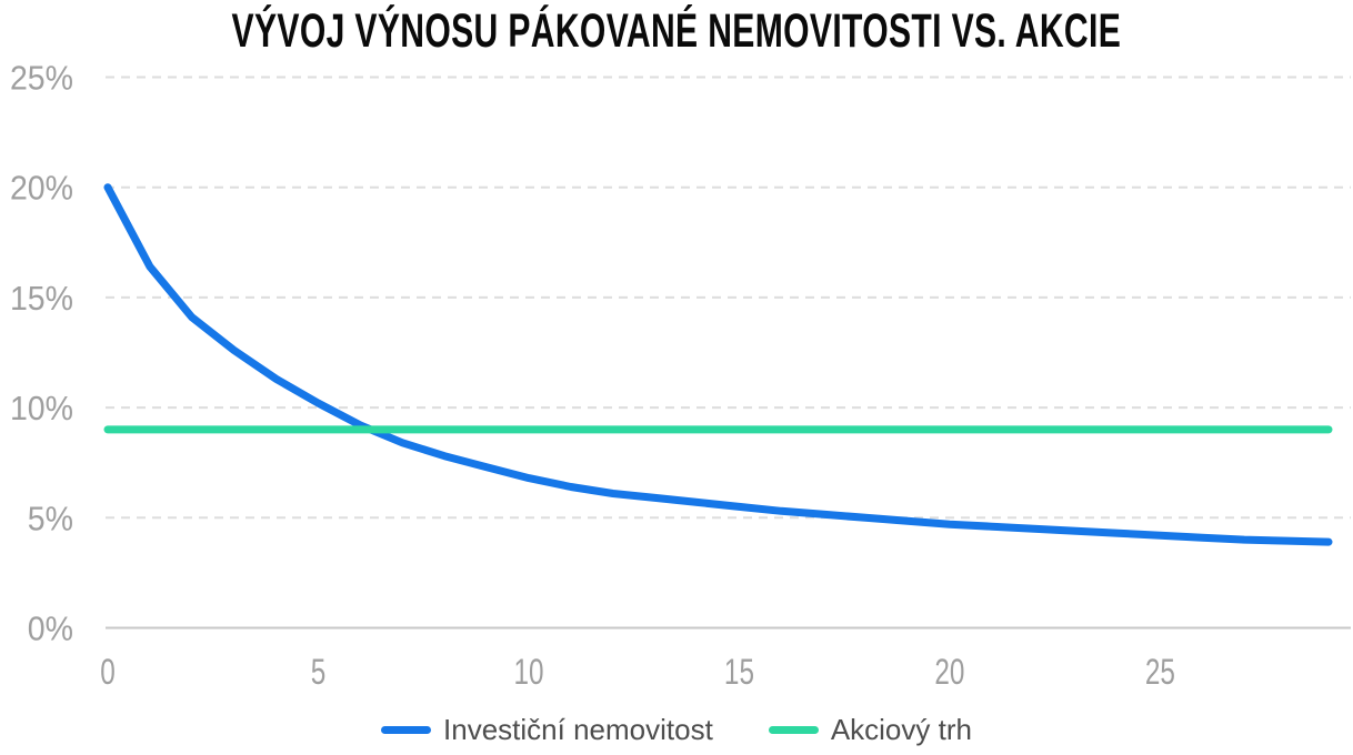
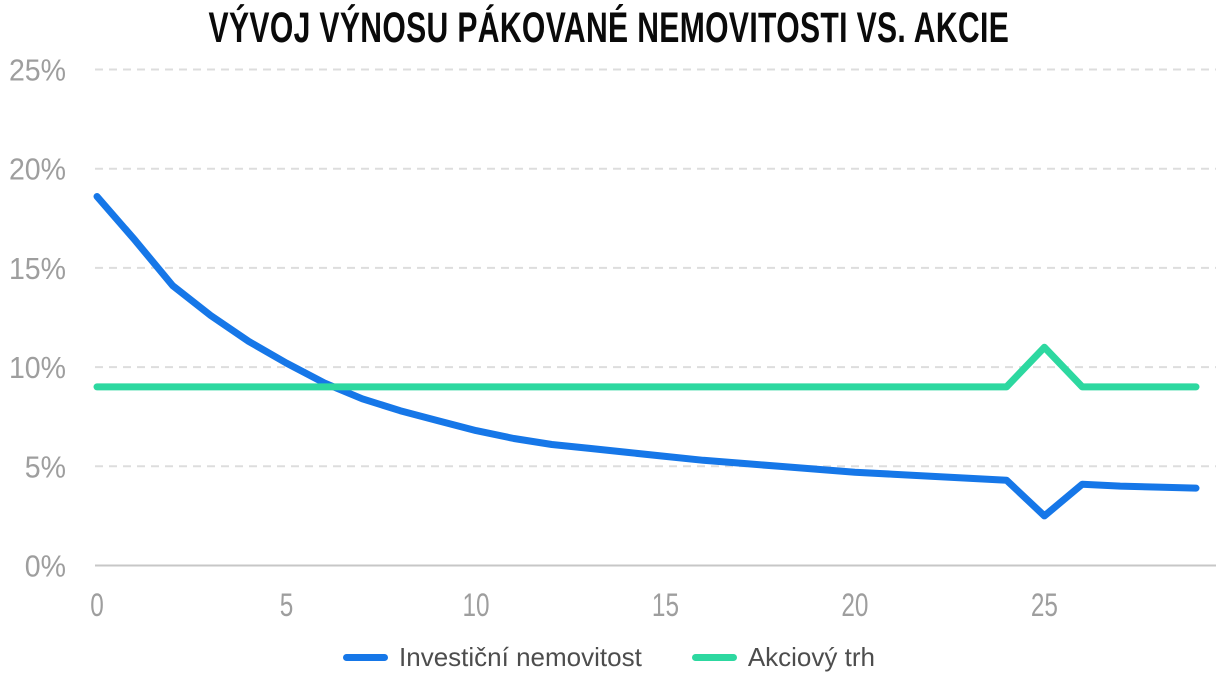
Investiční nemovitost/0: 20.0% -> 18.6%
Investiční nemovitost/25: 4.2% -> 2.5%
Akciový trh/25: 9% -> 11%
